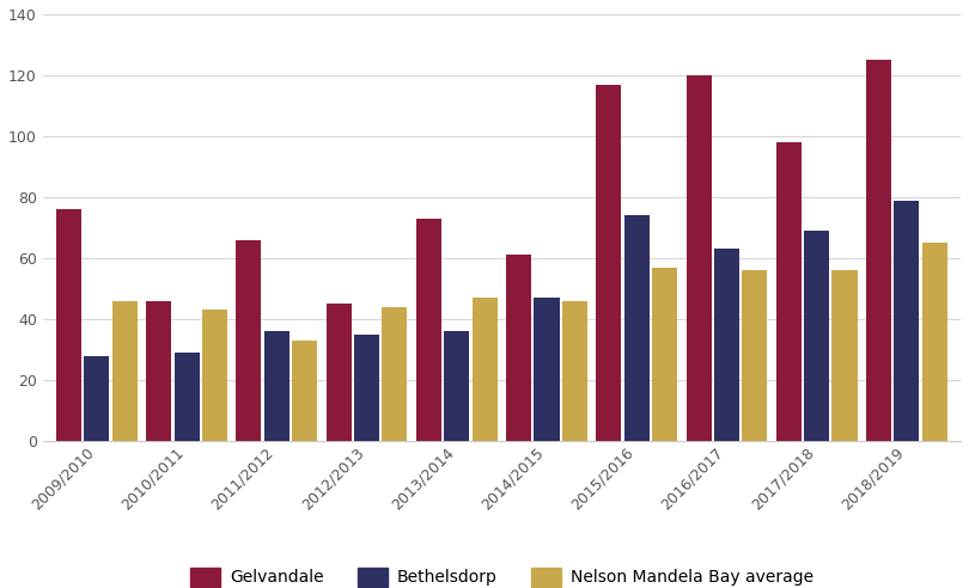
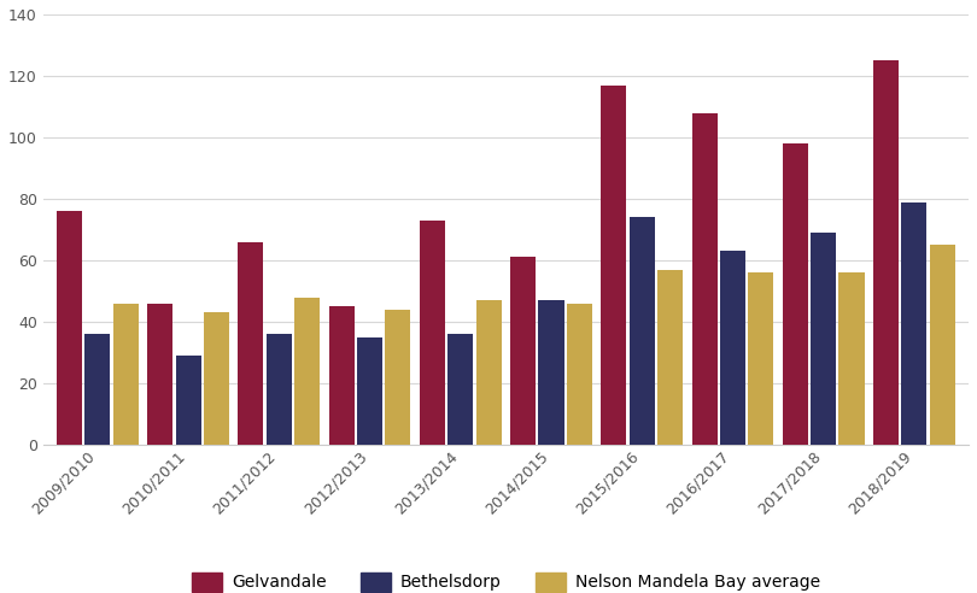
Bethelsdorp/2009/2010: 28 -> 36
Nelson Mandela Bay average/2011/2012: 33 -> 48
Gelvandale/2016/2017: 120 -> 108
